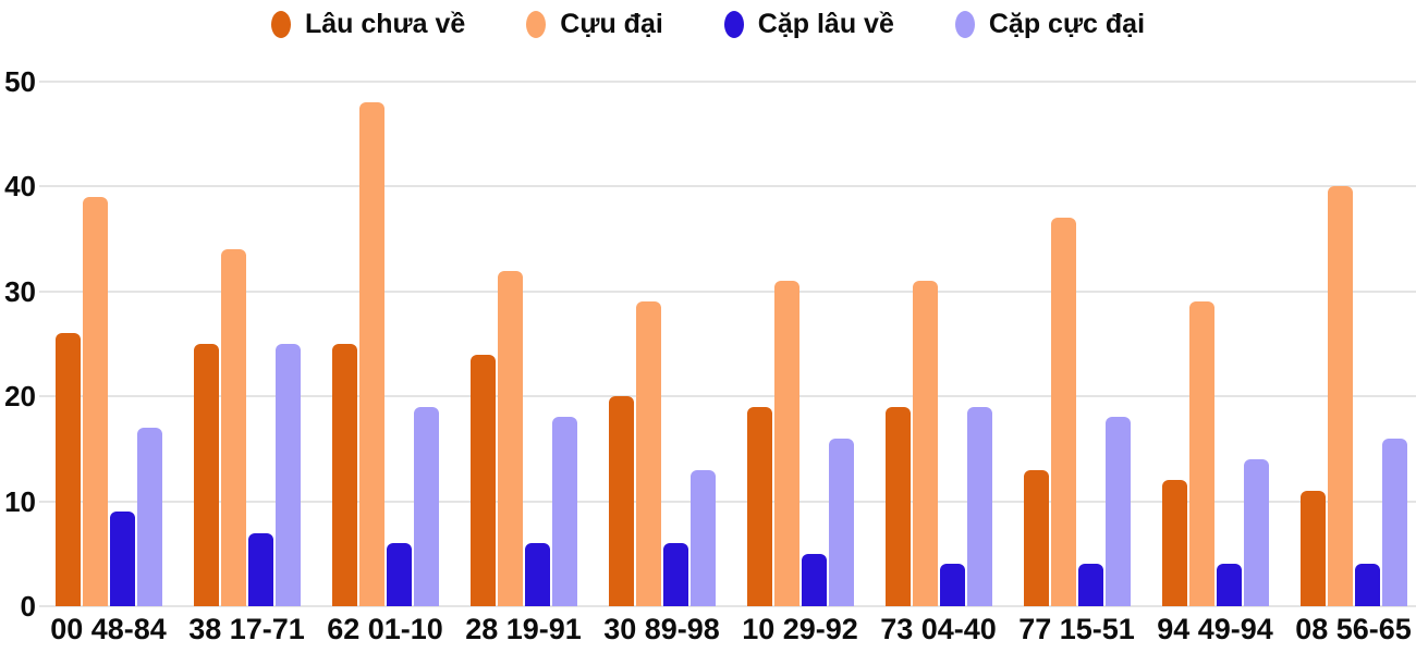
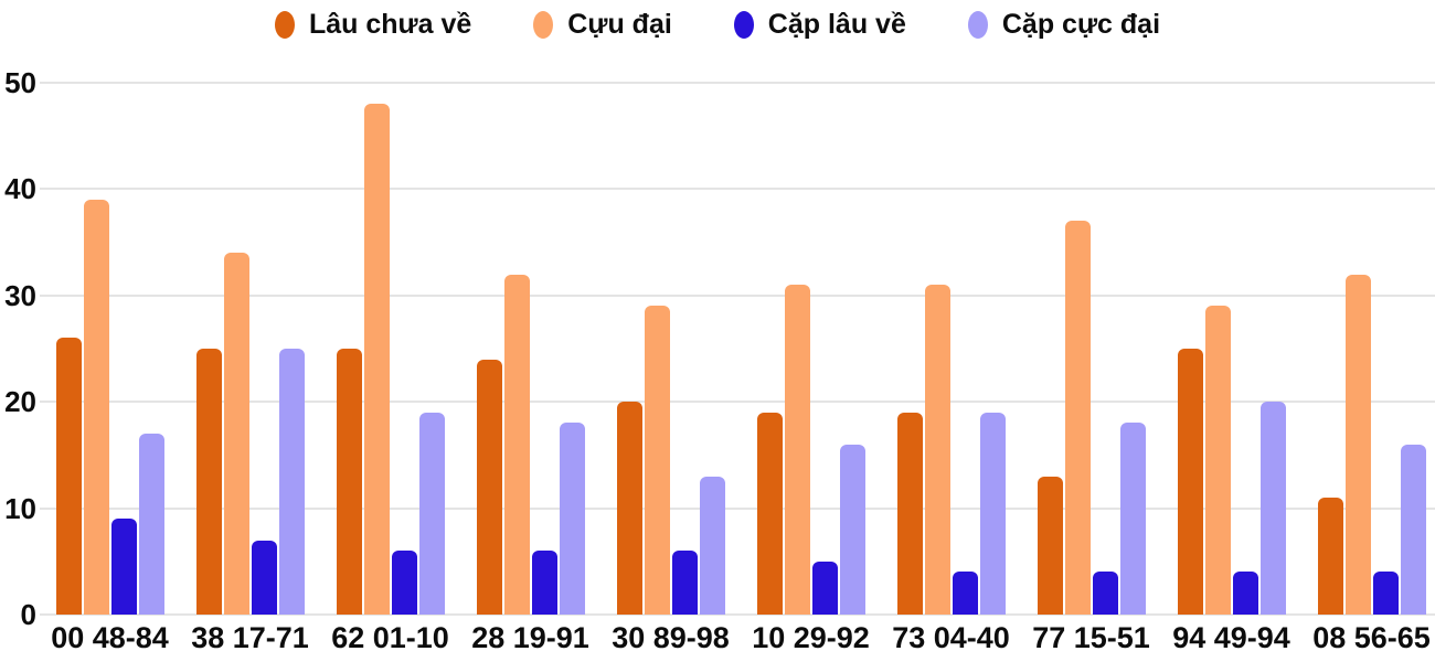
Lâu chưa về/94 49-94: 12 -> 25
Cặp cực đại/94 49-94: 14 -> 20
Cựu đại/08 56-65: 40 -> 32
